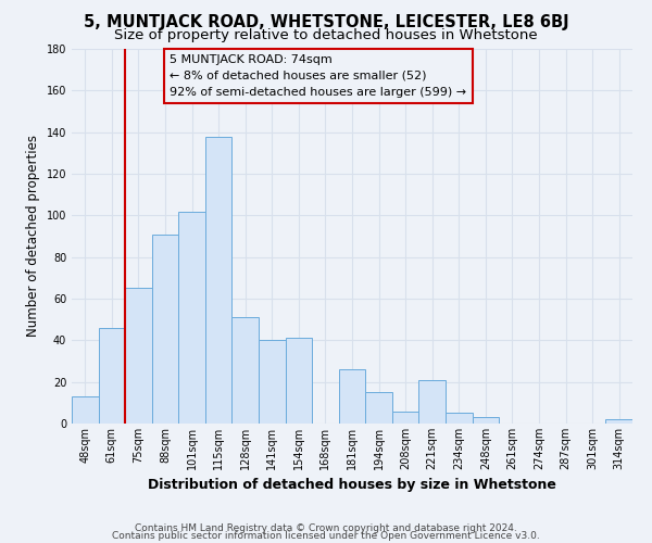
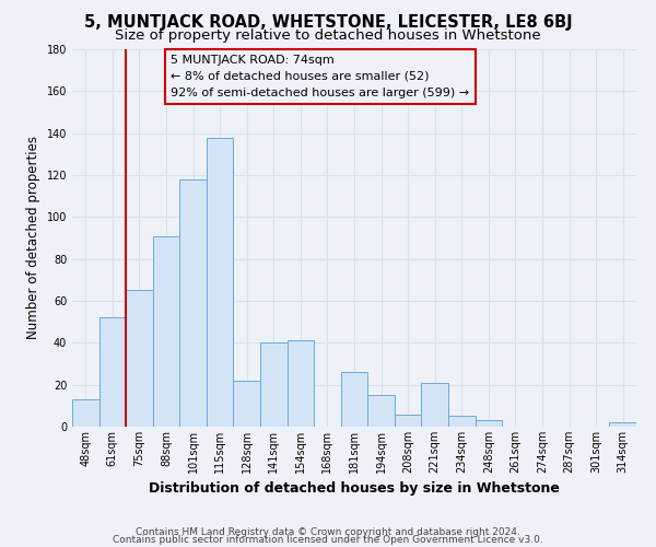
61sqm: 46 -> 52
101sqm: 102 -> 118
128sqm: 51 -> 22
